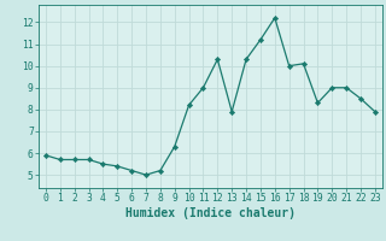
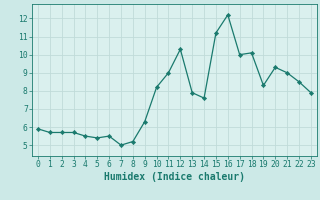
6: 5.2 -> 5.5
14: 10.3 -> 7.6
20: 9.0 -> 9.3
